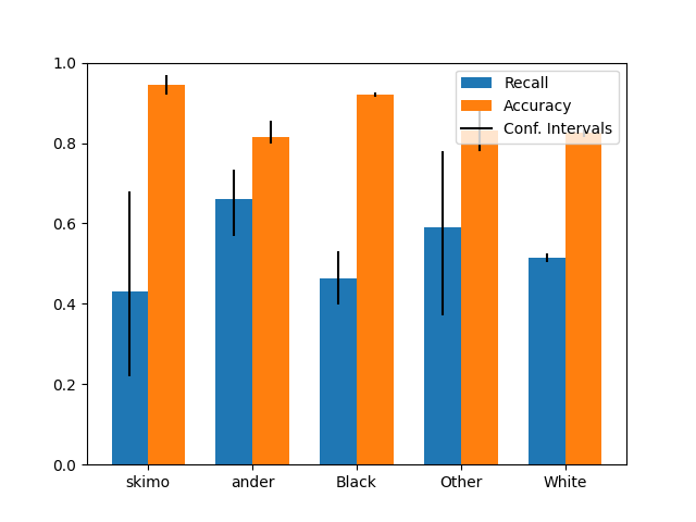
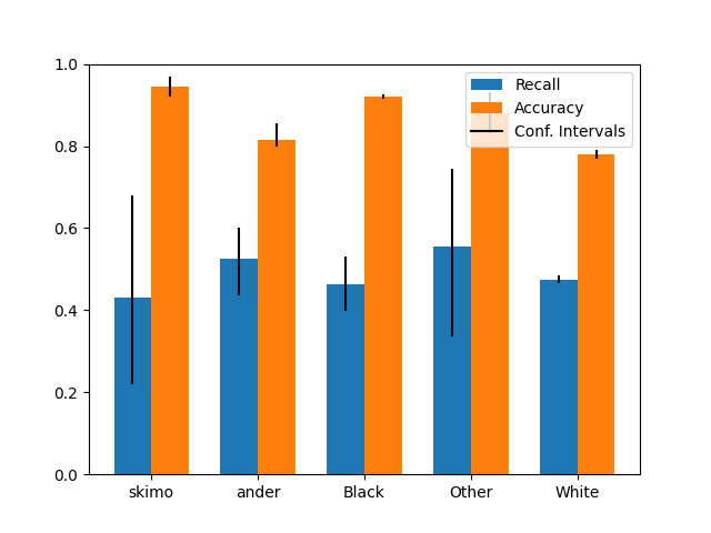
Recall/ander: 0.660 -> 0.525
Recall/Other: 0.590 -> 0.555
Accuracy/Other: 0.830 -> 0.880
Recall/White: 0.515 -> 0.475
Accuracy/White: 0.825 -> 0.780
